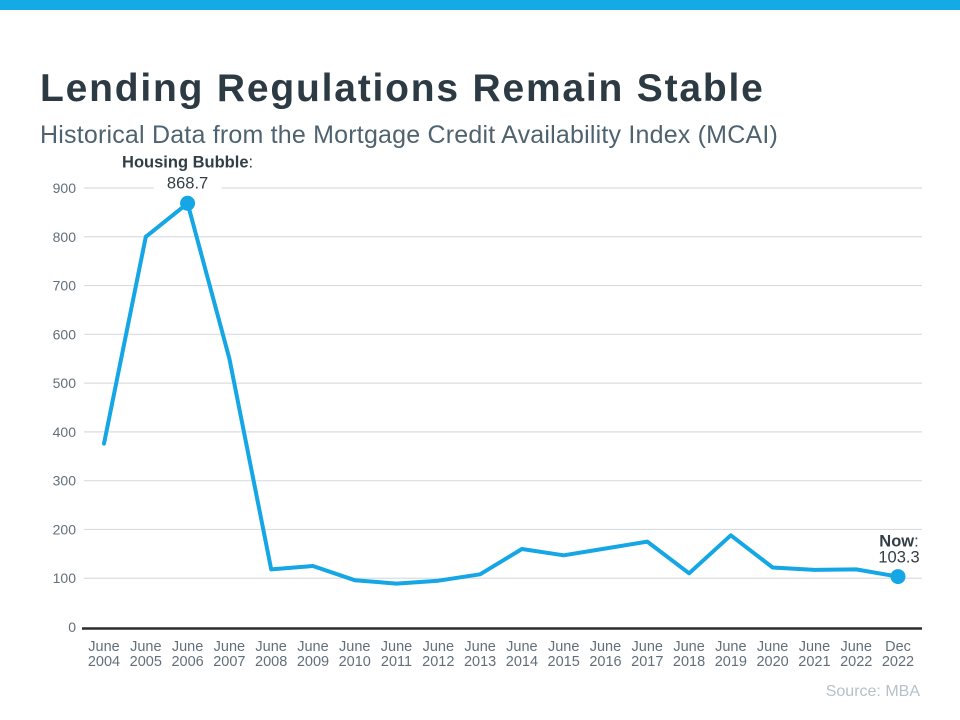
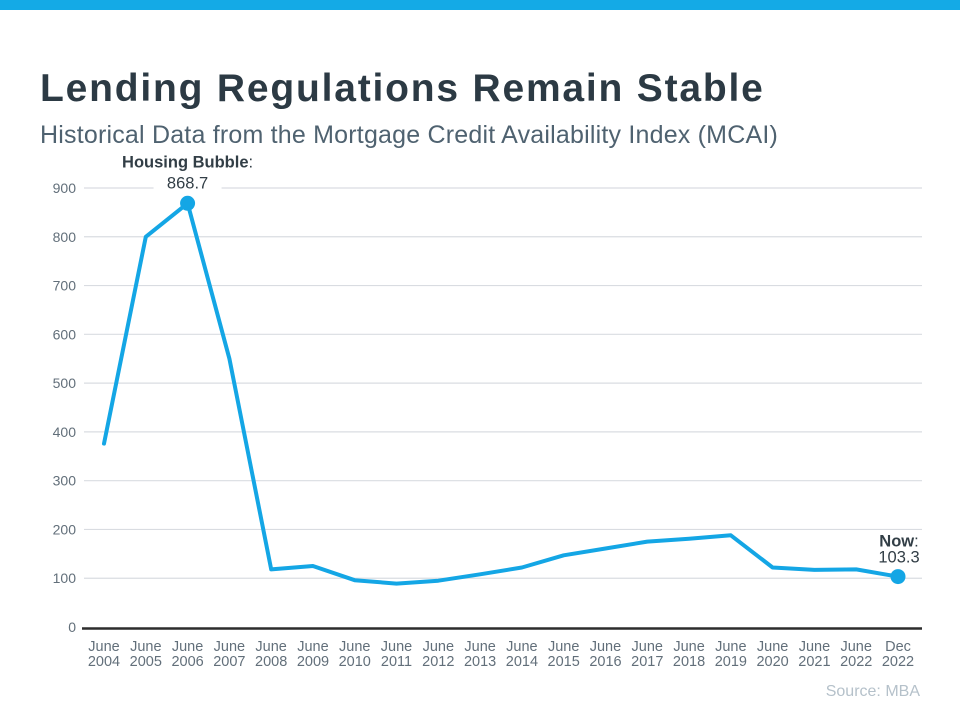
June 2014: 160 -> 120
June 2018: 110 -> 180
